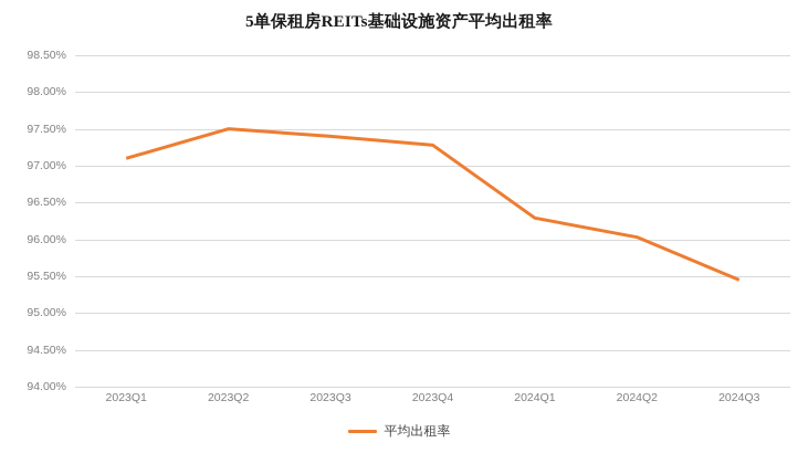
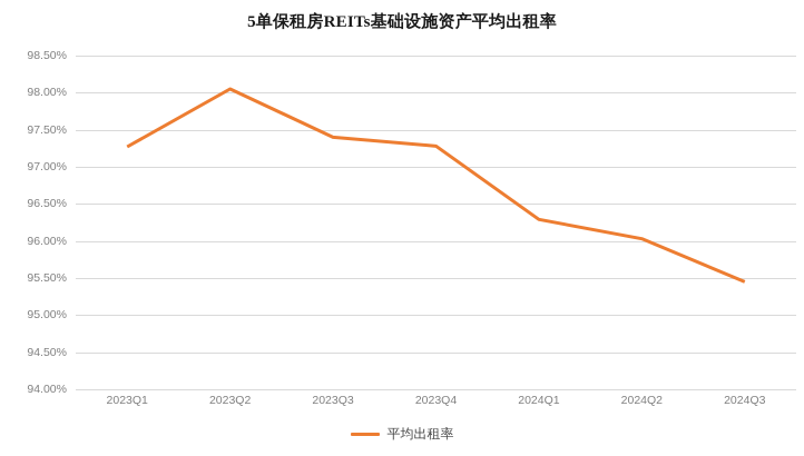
2023Q1: 97.1% -> 97.3%
2023Q2: 97.5% -> 98.0%
